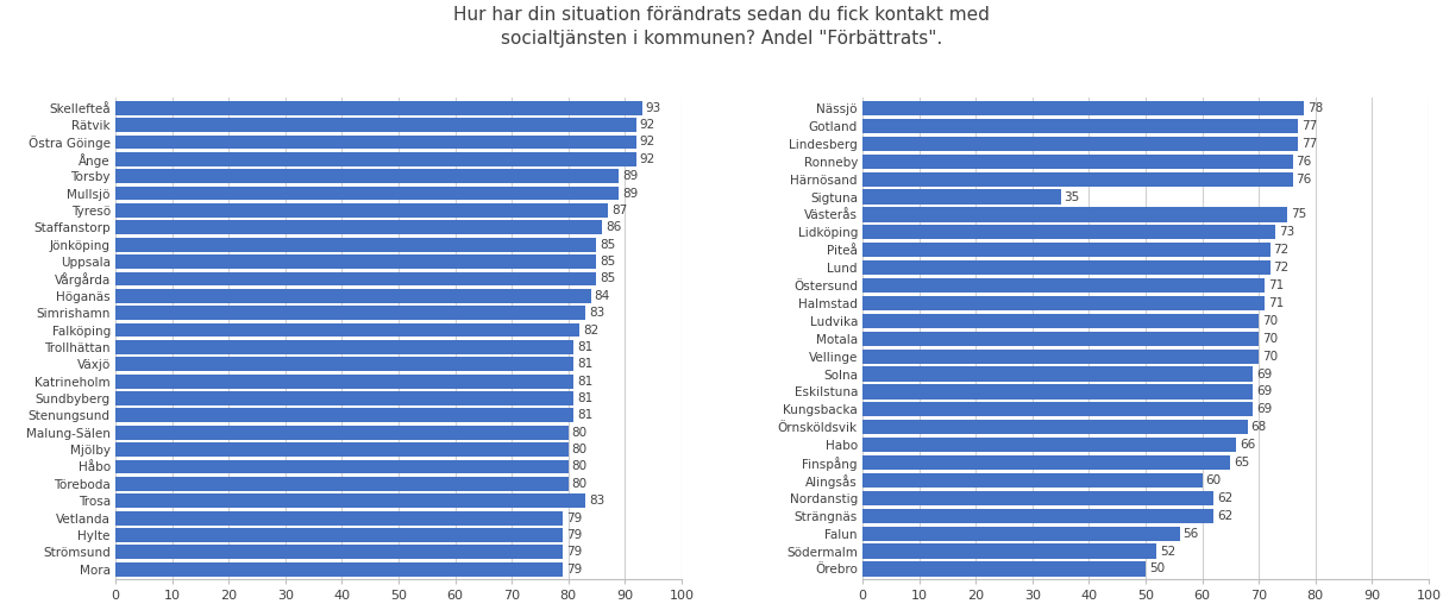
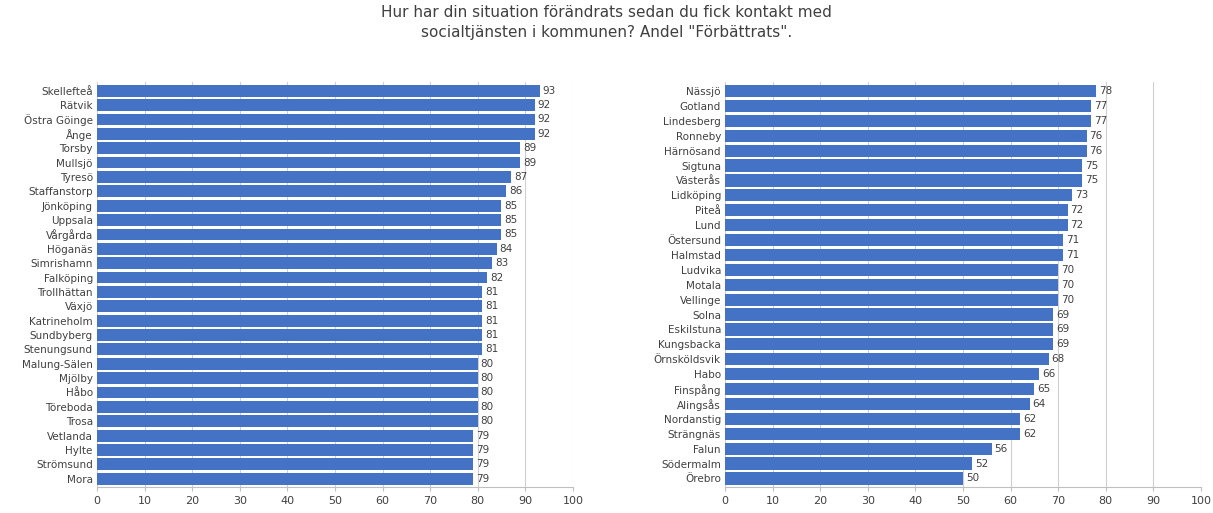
Trosa: 83 -> 80
Sigtuna: 35 -> 75
Alingsås: 60 -> 64
